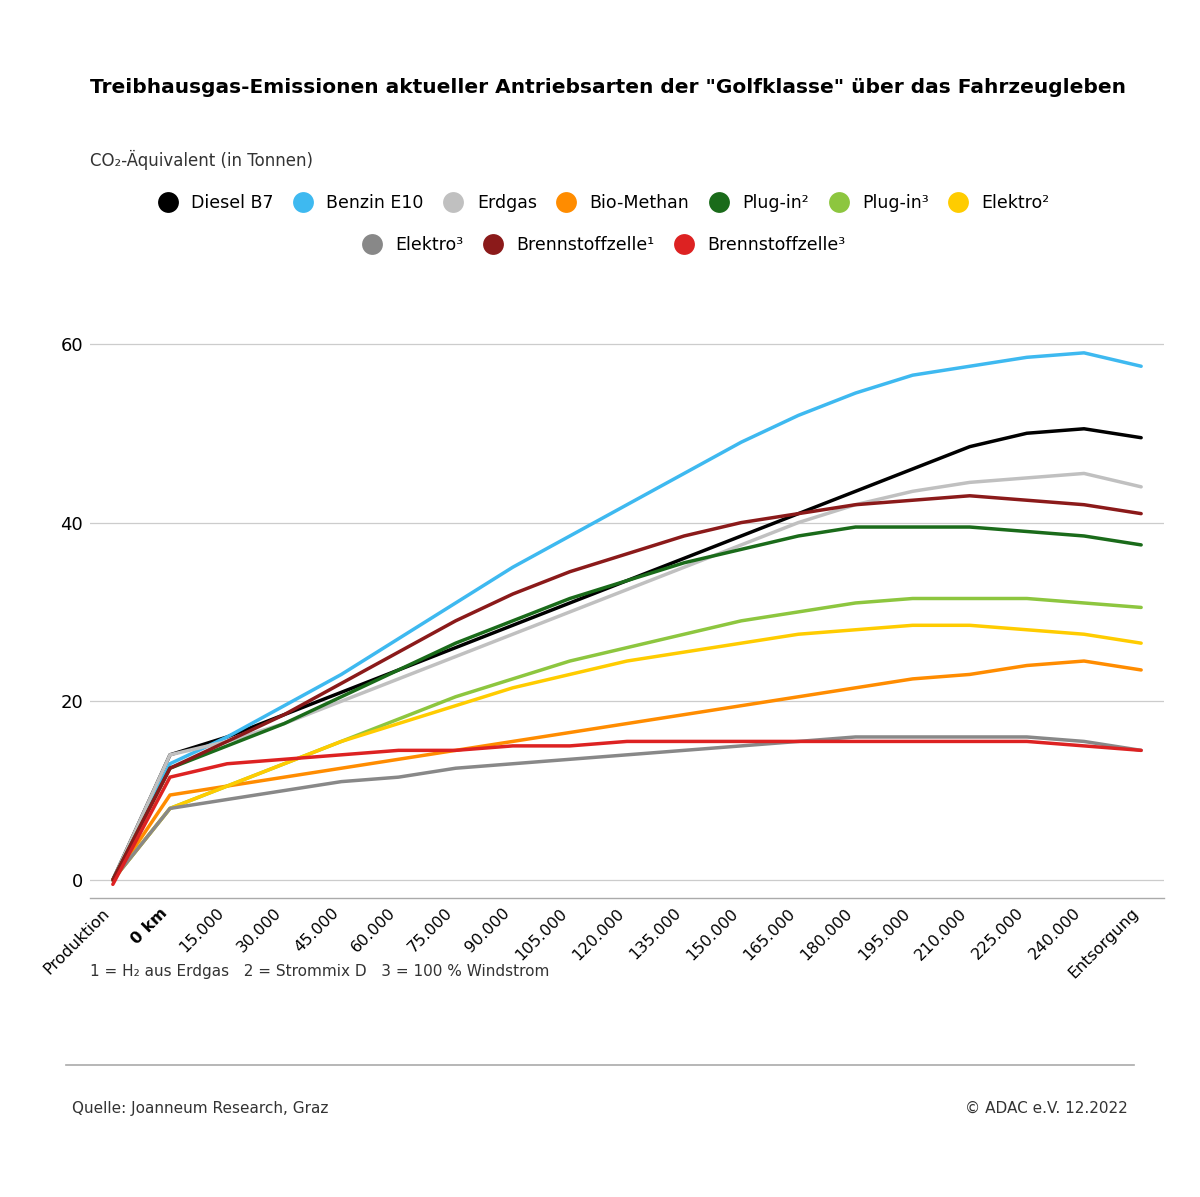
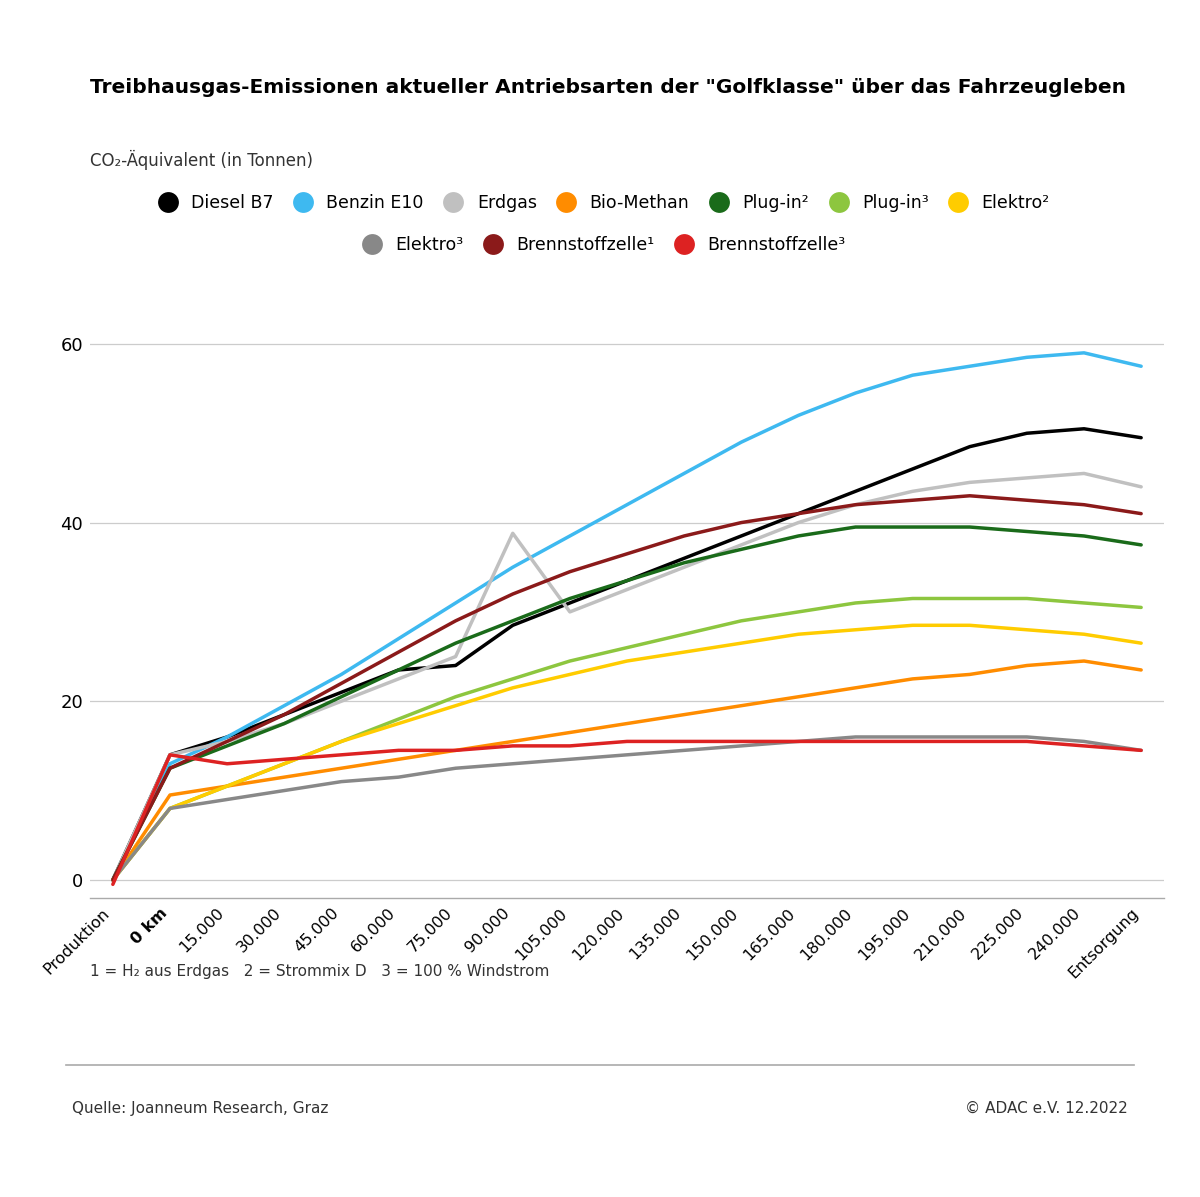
Brennstoffzelle³/0 km: 11.5 -> 14.0
Diesel B7/75.000: 26.0 -> 24.0
Erdgas/90.000: 27.5 -> 38.8
